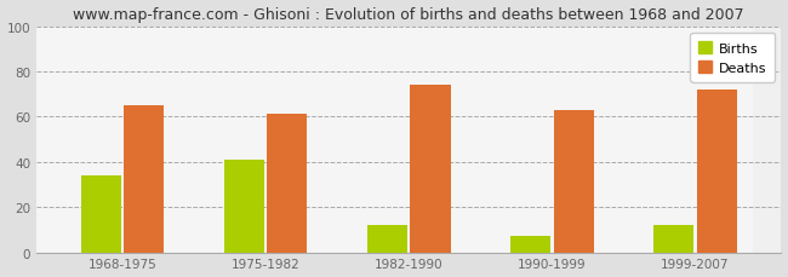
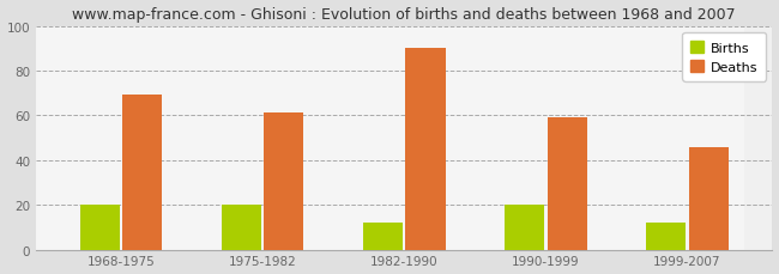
Births/1968-1975: 34 -> 20
Deaths/1968-1975: 65 -> 69
Births/1975-1982: 41 -> 20
Deaths/1982-1990: 74 -> 90
Births/1990-1999: 7 -> 20
Deaths/1990-1999: 63 -> 59
Deaths/1999-2007: 72 -> 46
